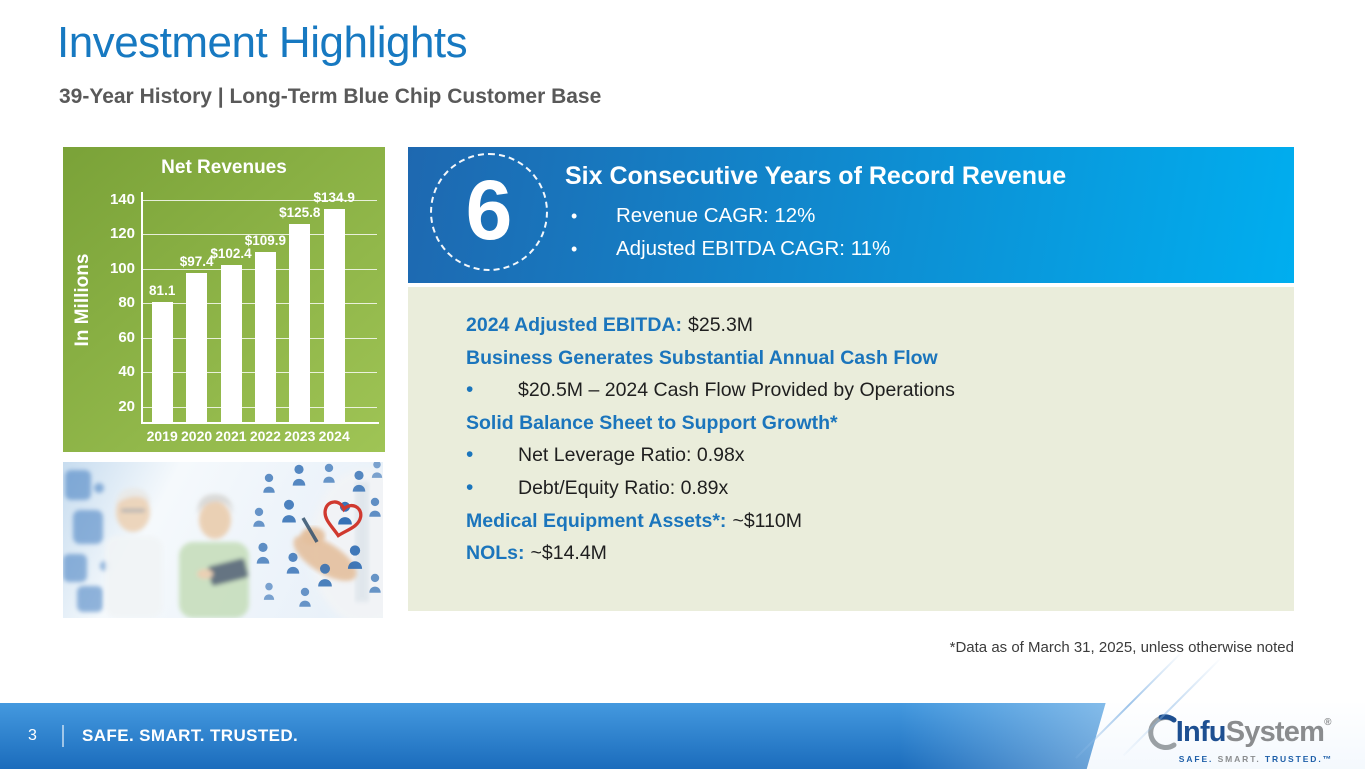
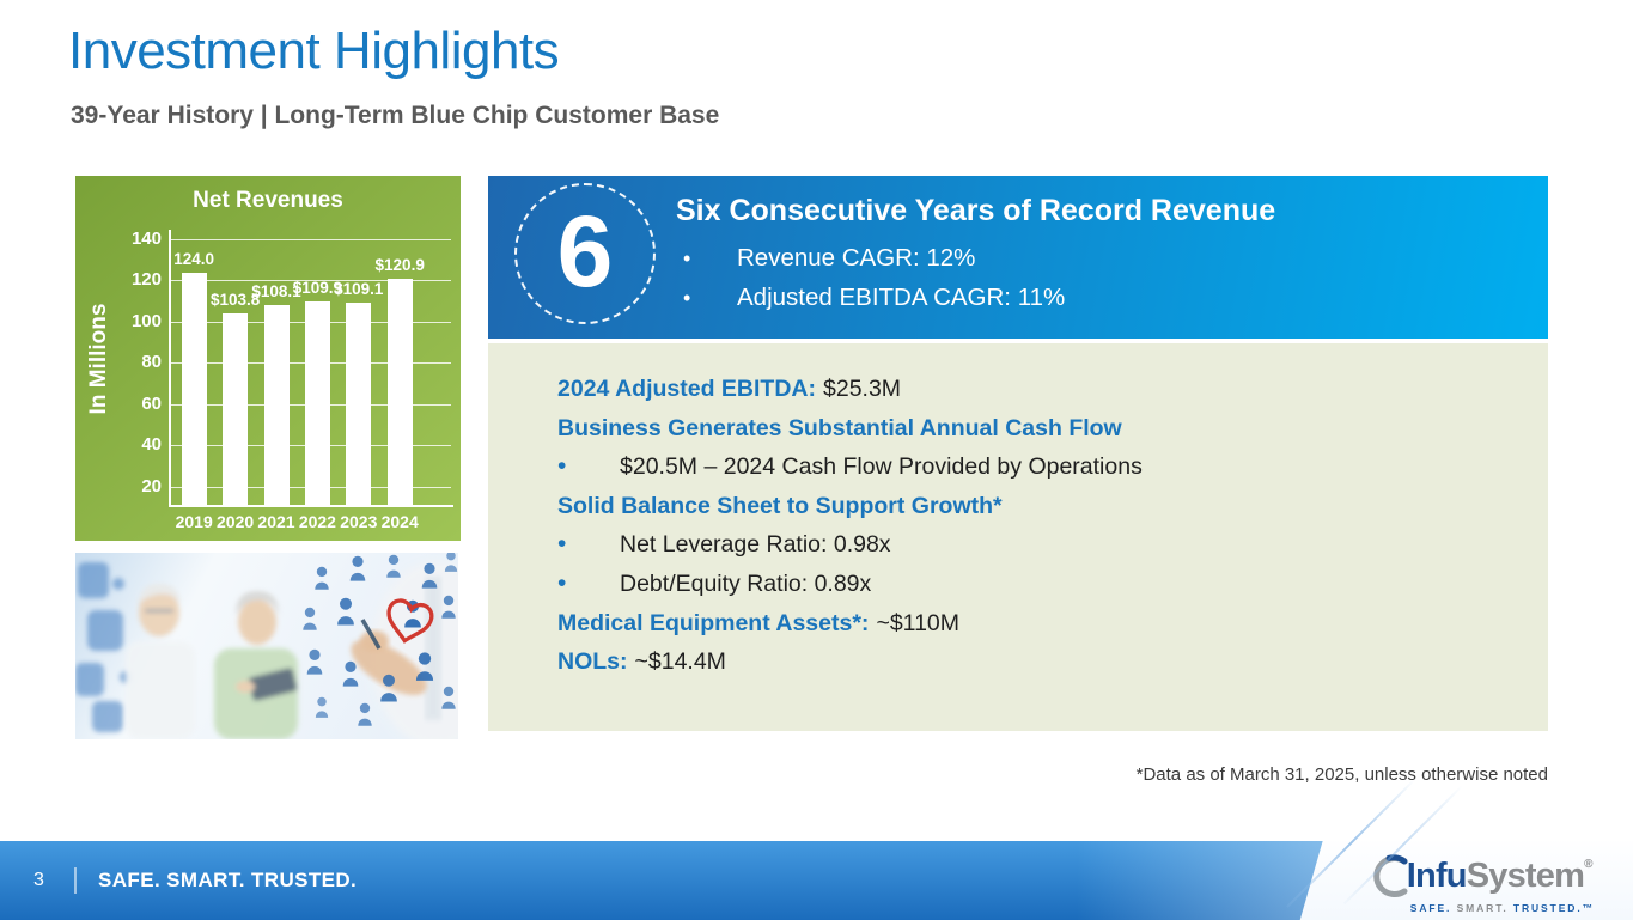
2019: 81.1 -> 124.0
2020: $97.4 -> $103.8
2021: $102.4 -> $108.1
2023: $125.8 -> $109.1
2024: $134.9 -> $120.9
